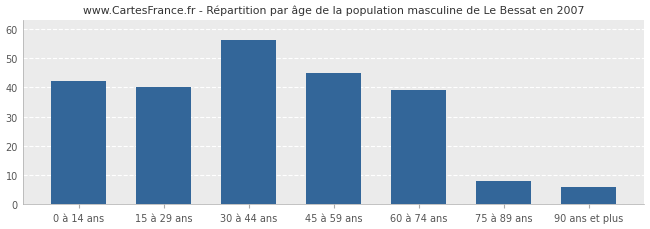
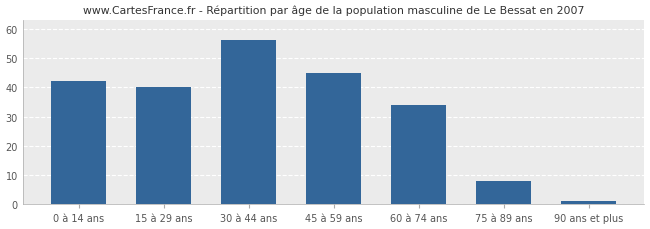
60 à 74 ans: 39 -> 34
90 ans et plus: 6 -> 1
